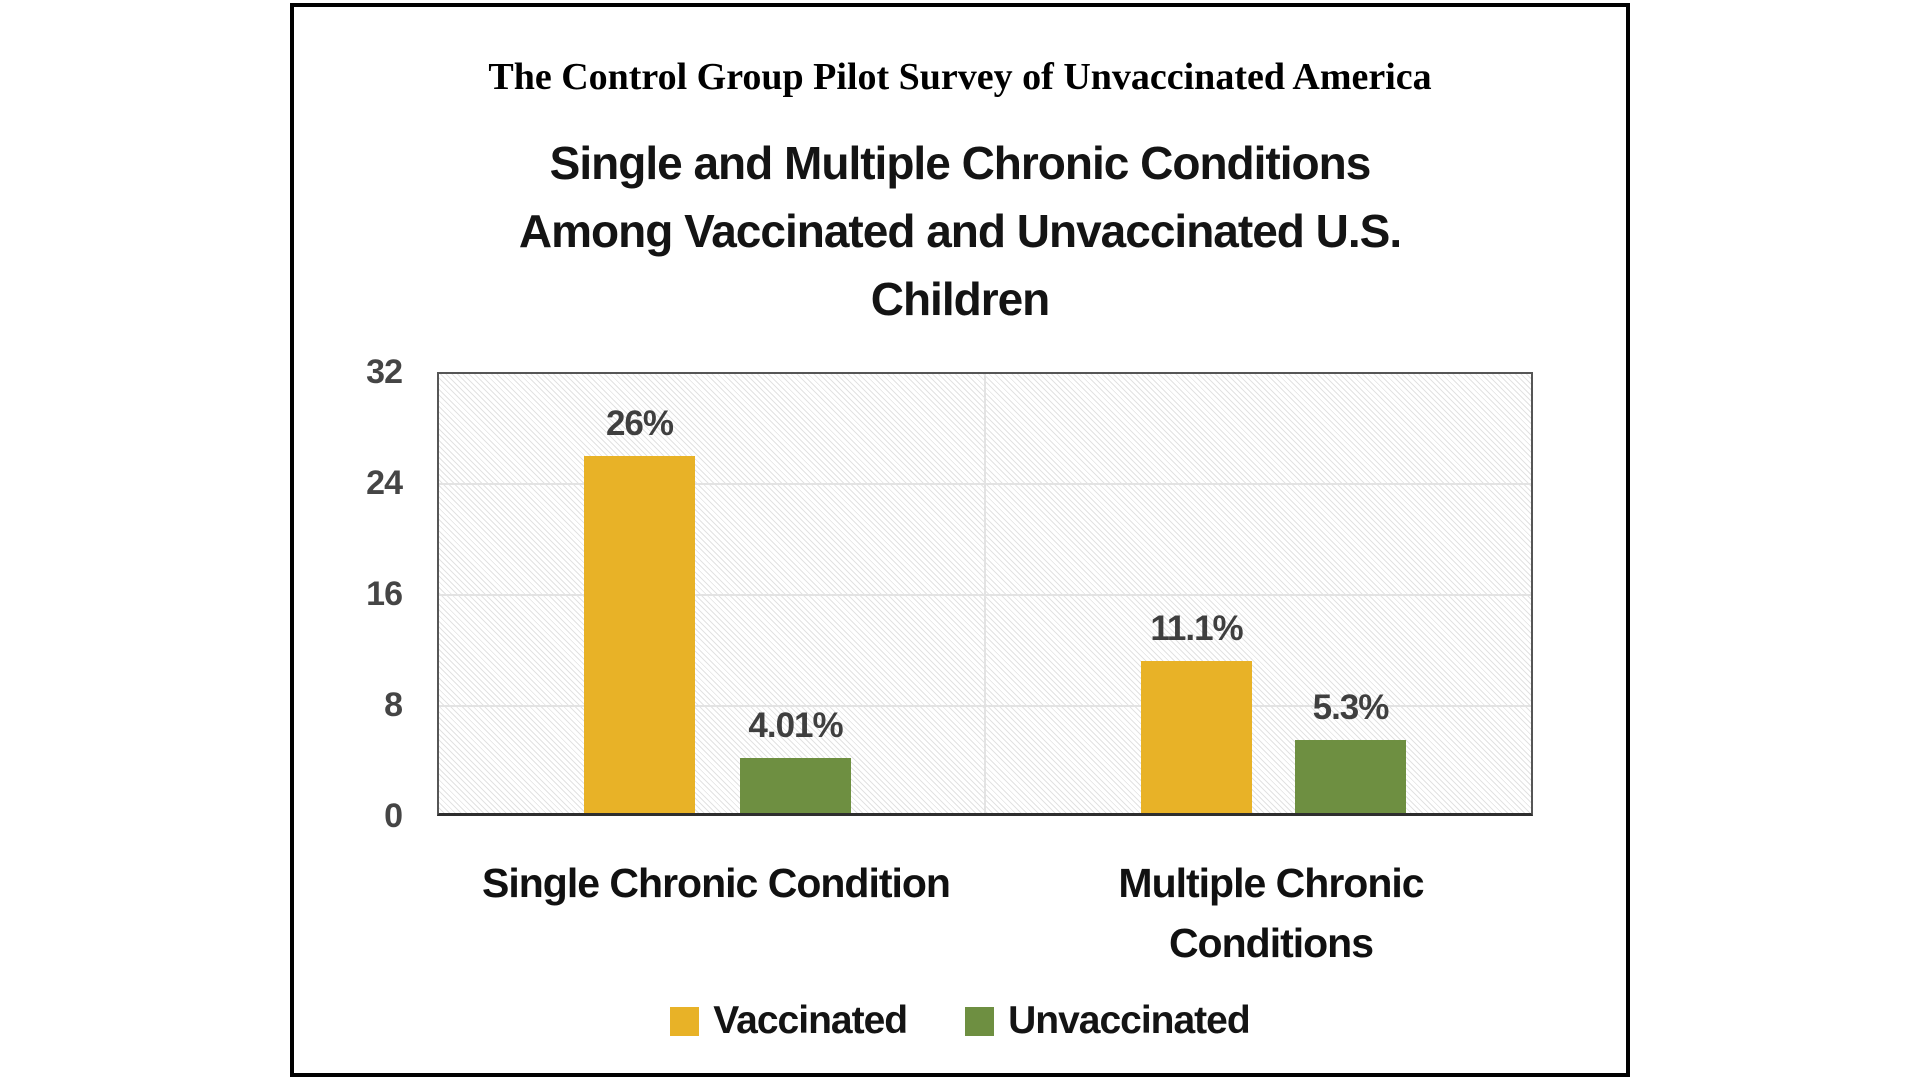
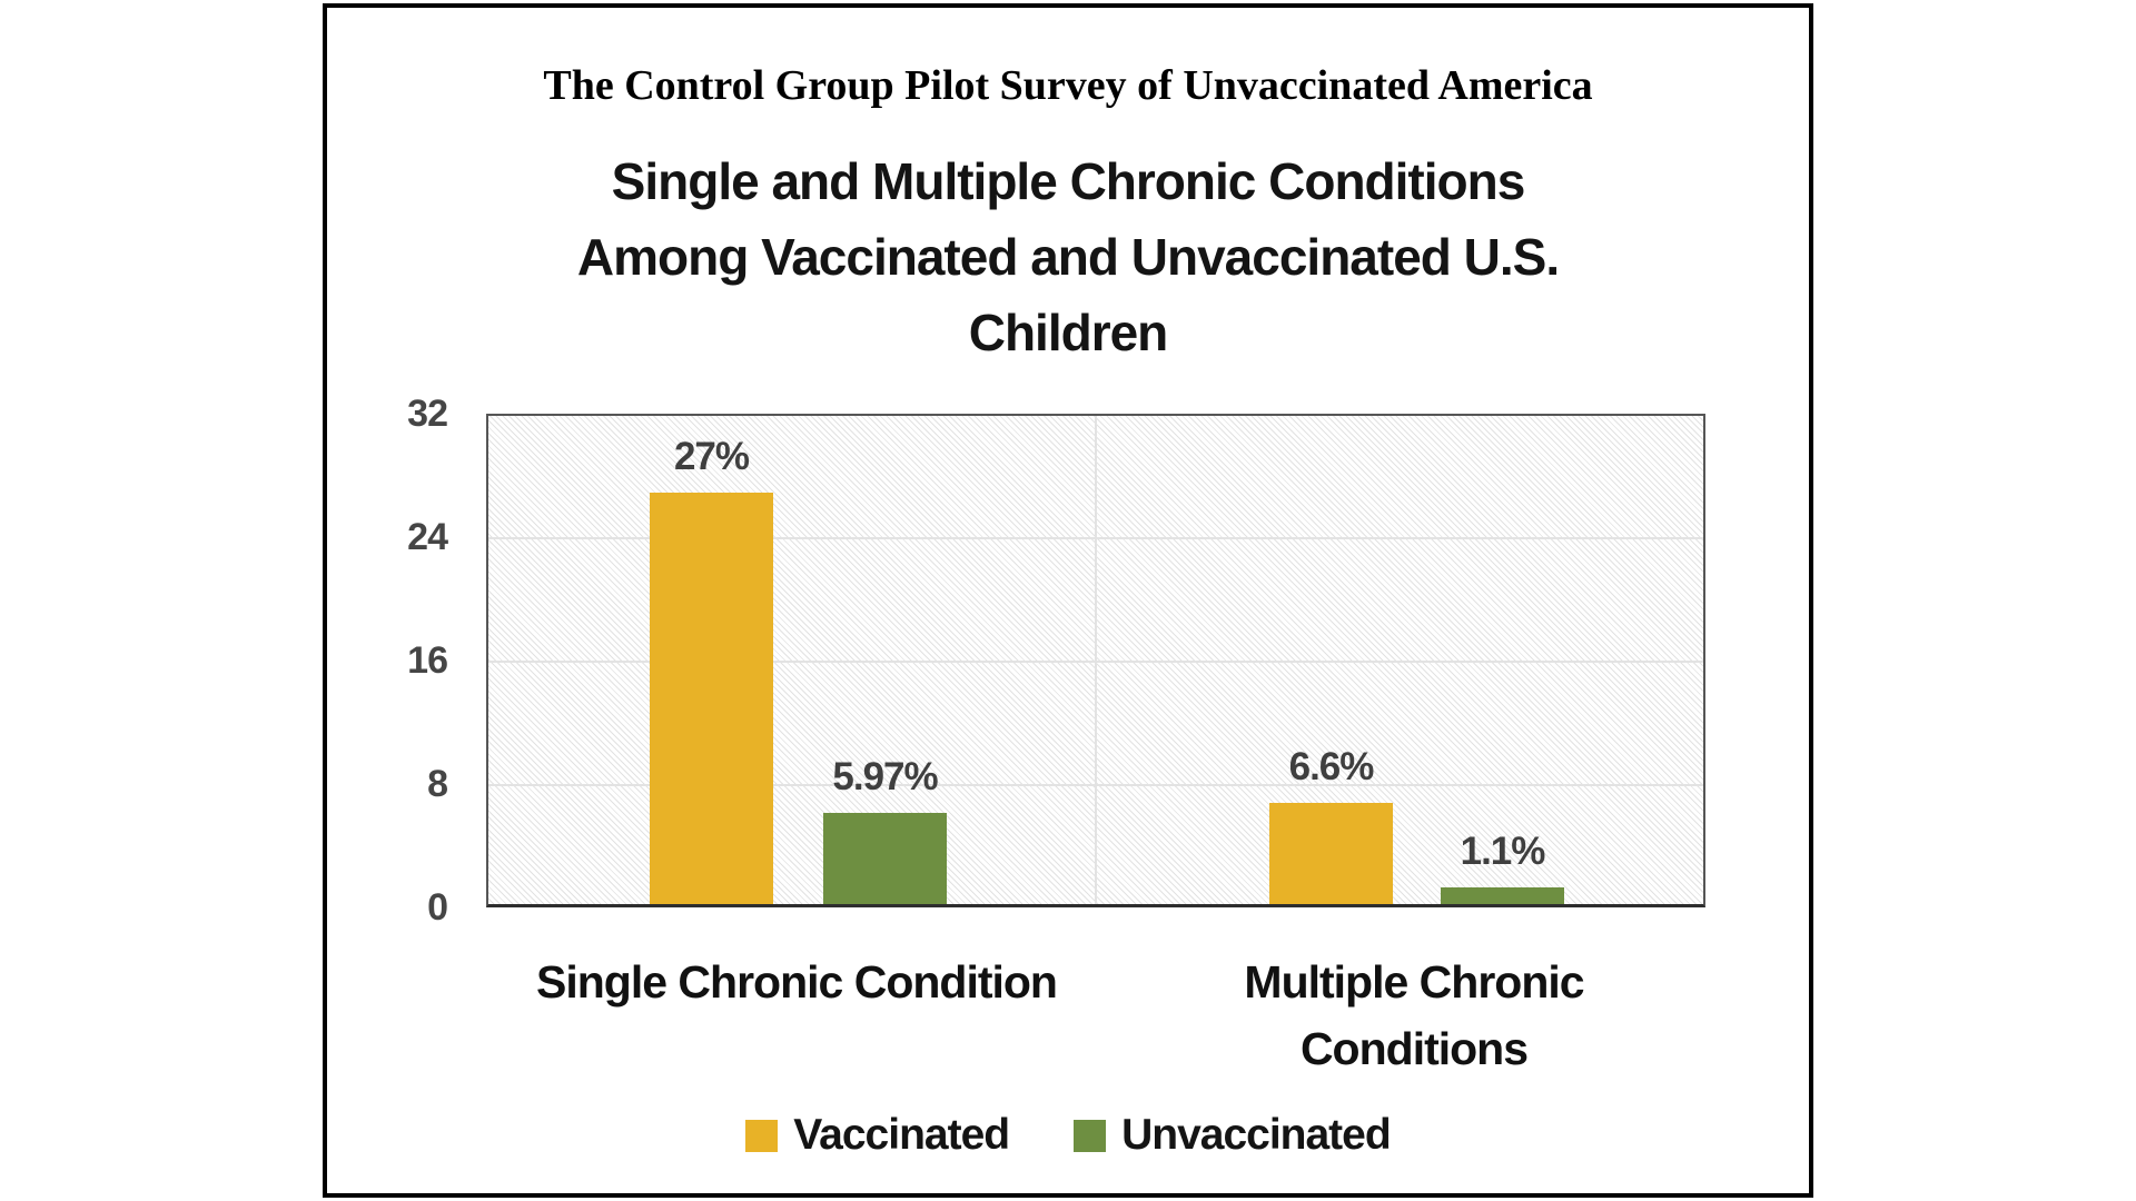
Vaccinated/Single Chronic Condition: 26% -> 27%
Unvaccinated/Single Chronic Condition: 4.01% -> 5.97%
Vaccinated/Multiple Chronic Conditions: 11.1% -> 6.6%
Unvaccinated/Multiple Chronic Conditions: 5.3% -> 1.1%
